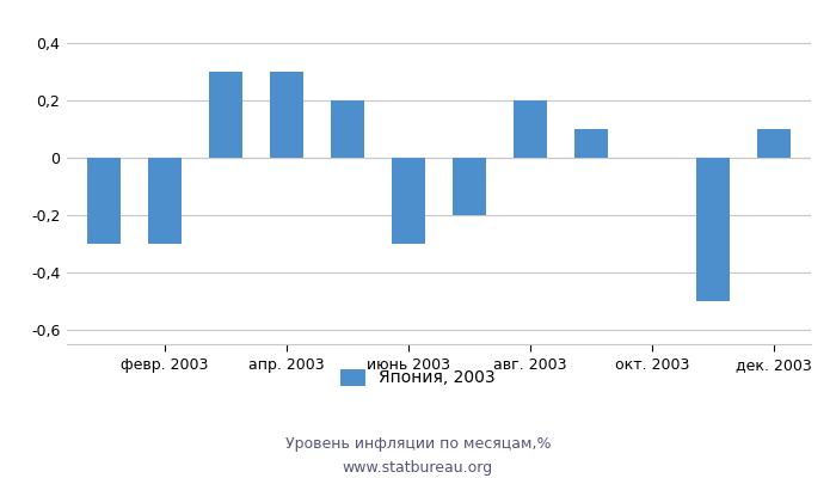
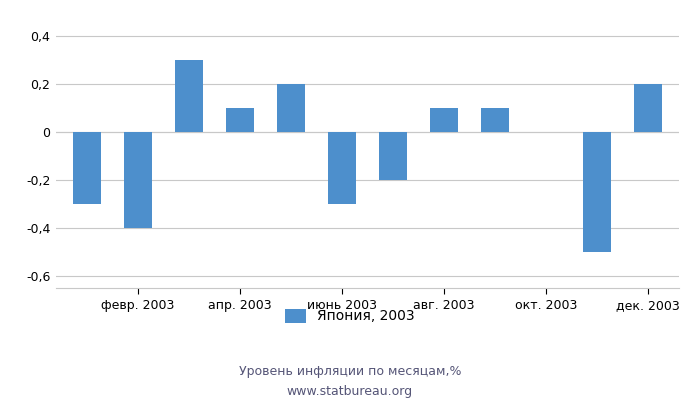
февр. 2003: -0,3 -> -0,4
апр. 2003: 0,3 -> 0,1
авг. 2003: 0,2 -> 0,1
дек. 2003: 0,1 -> 0,2
